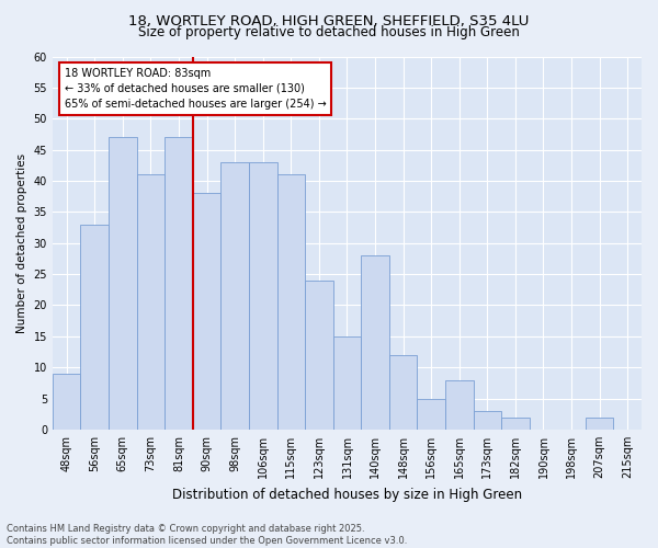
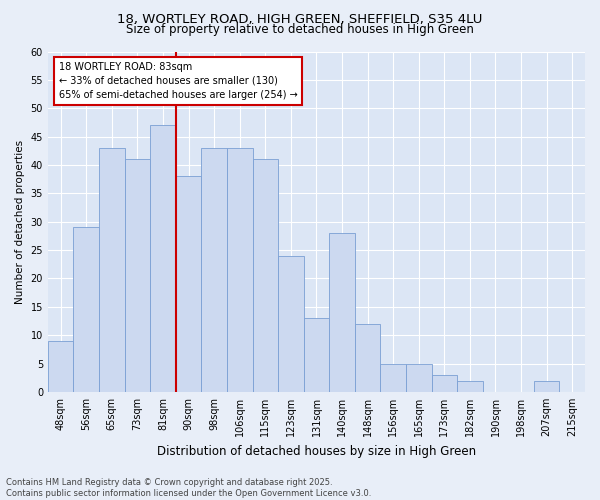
56sqm: 33 -> 29
65sqm: 47 -> 43
131sqm: 15 -> 13
165sqm: 8 -> 5
